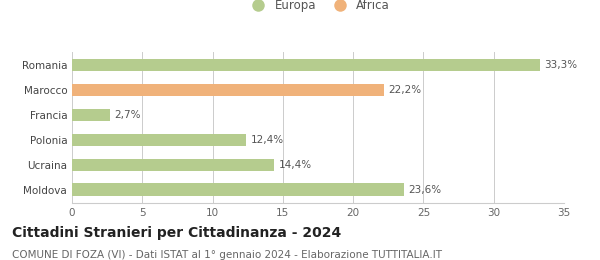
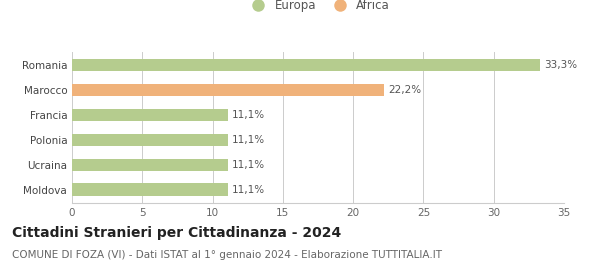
Francia: 2,7% -> 11,1%
Polonia: 12,4% -> 11,1%
Ucraina: 14,4% -> 11,1%
Moldova: 23,6% -> 11,1%
